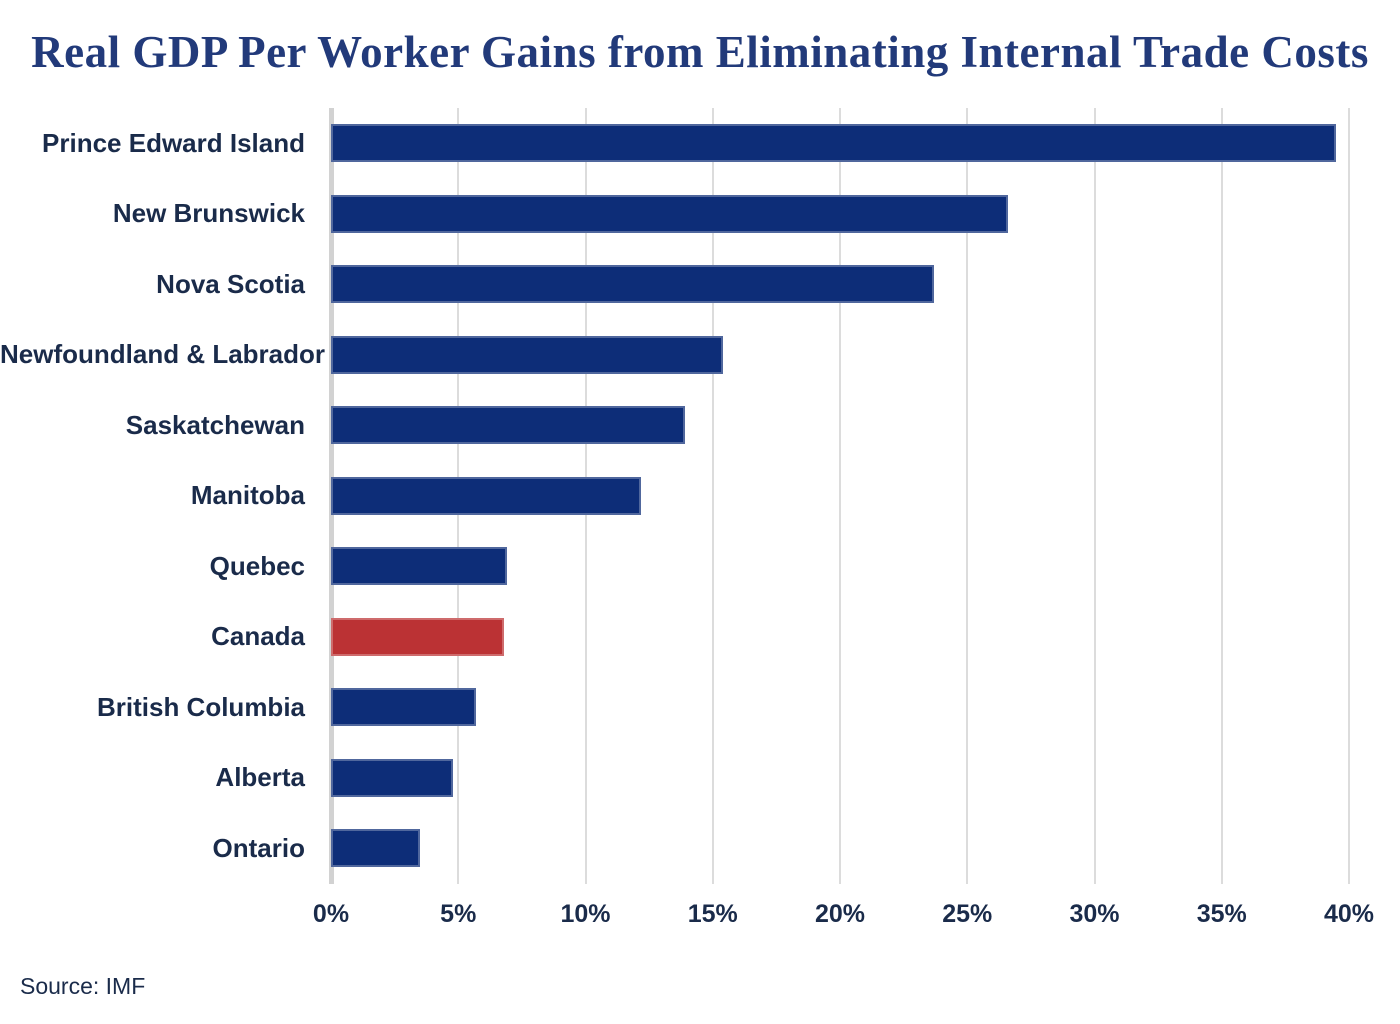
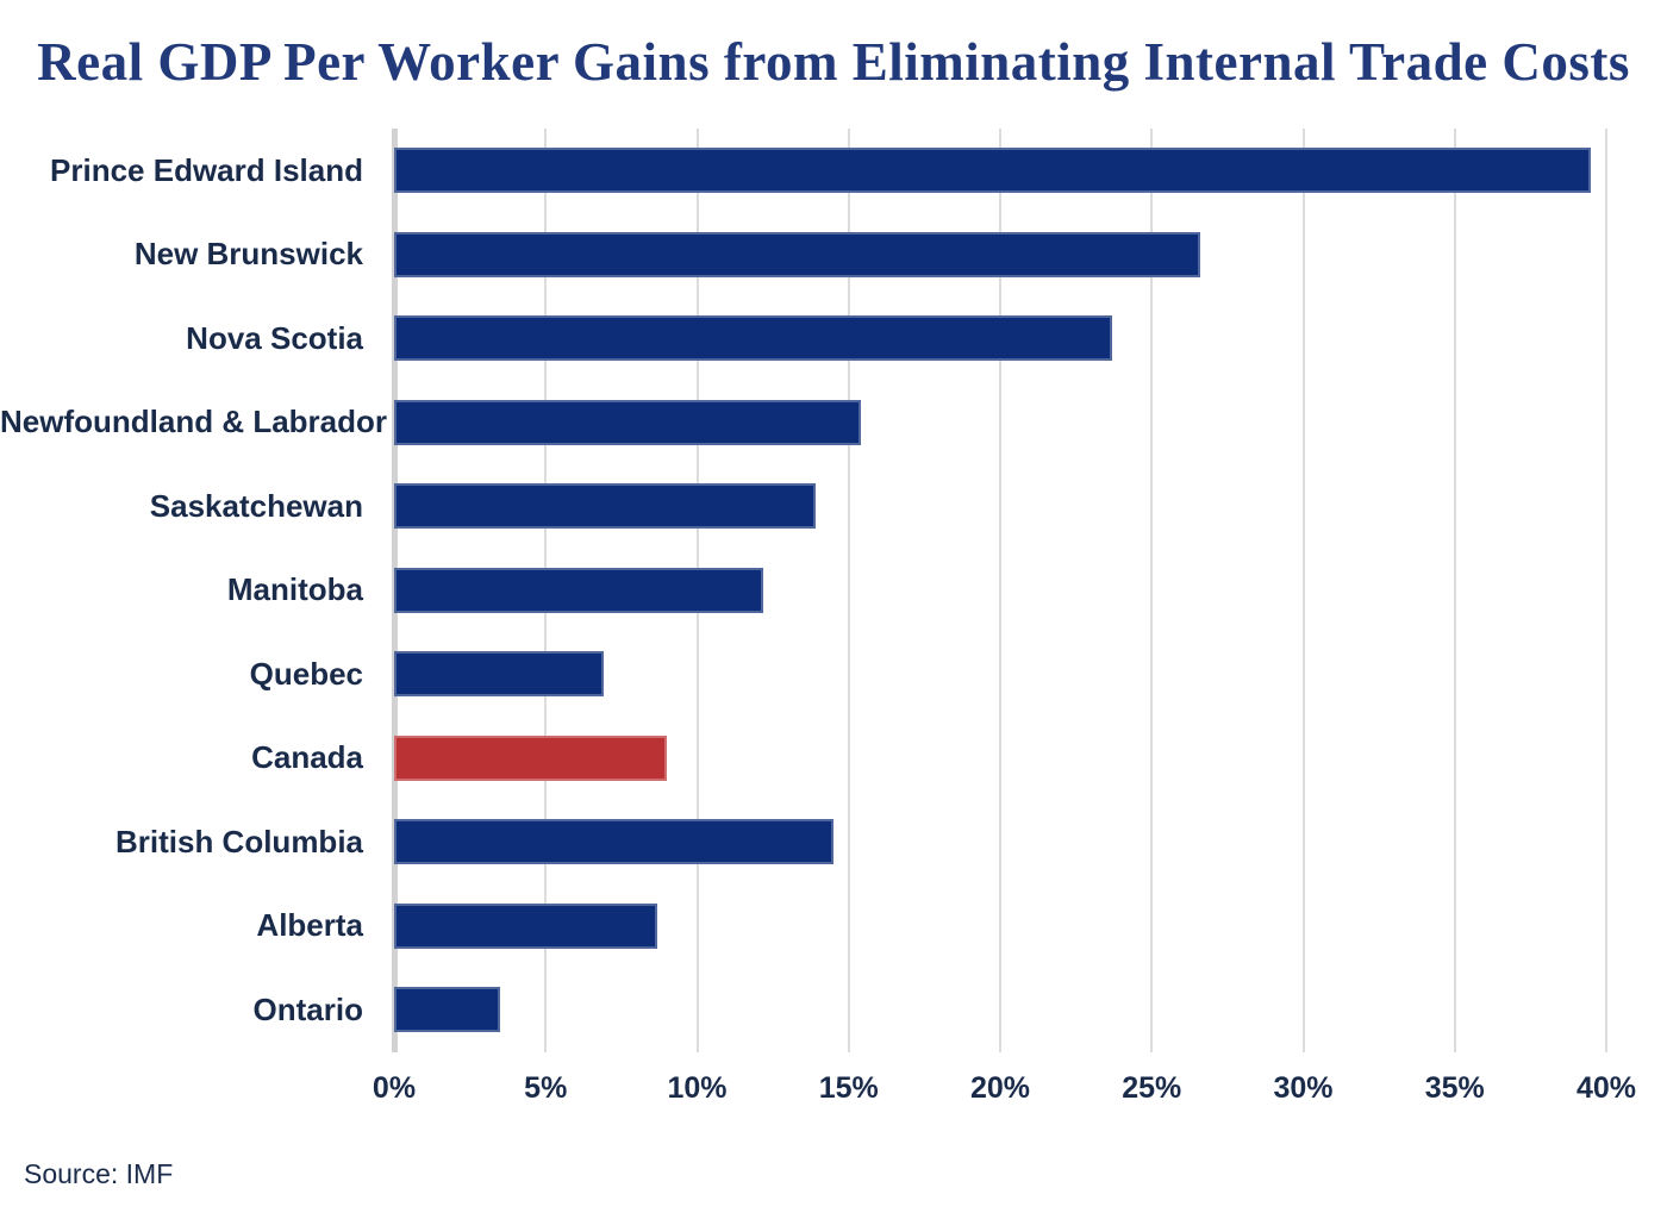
Canada: 6.8% -> 9.0%
British Columbia: 5.7% -> 14.5%
Alberta: 4.8% -> 8.7%
